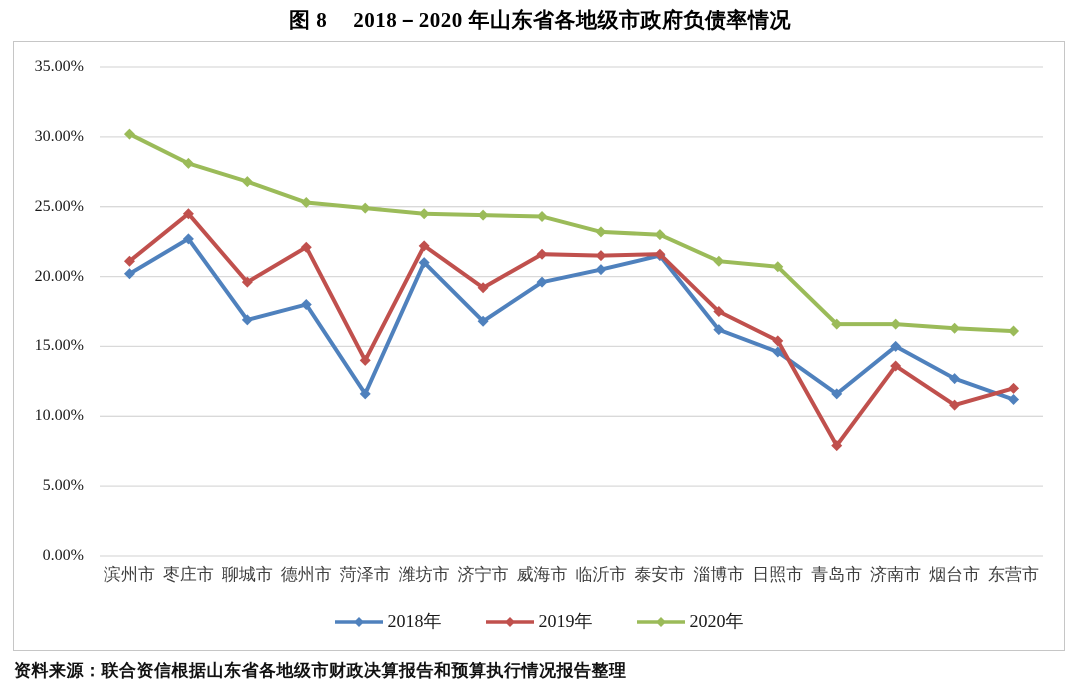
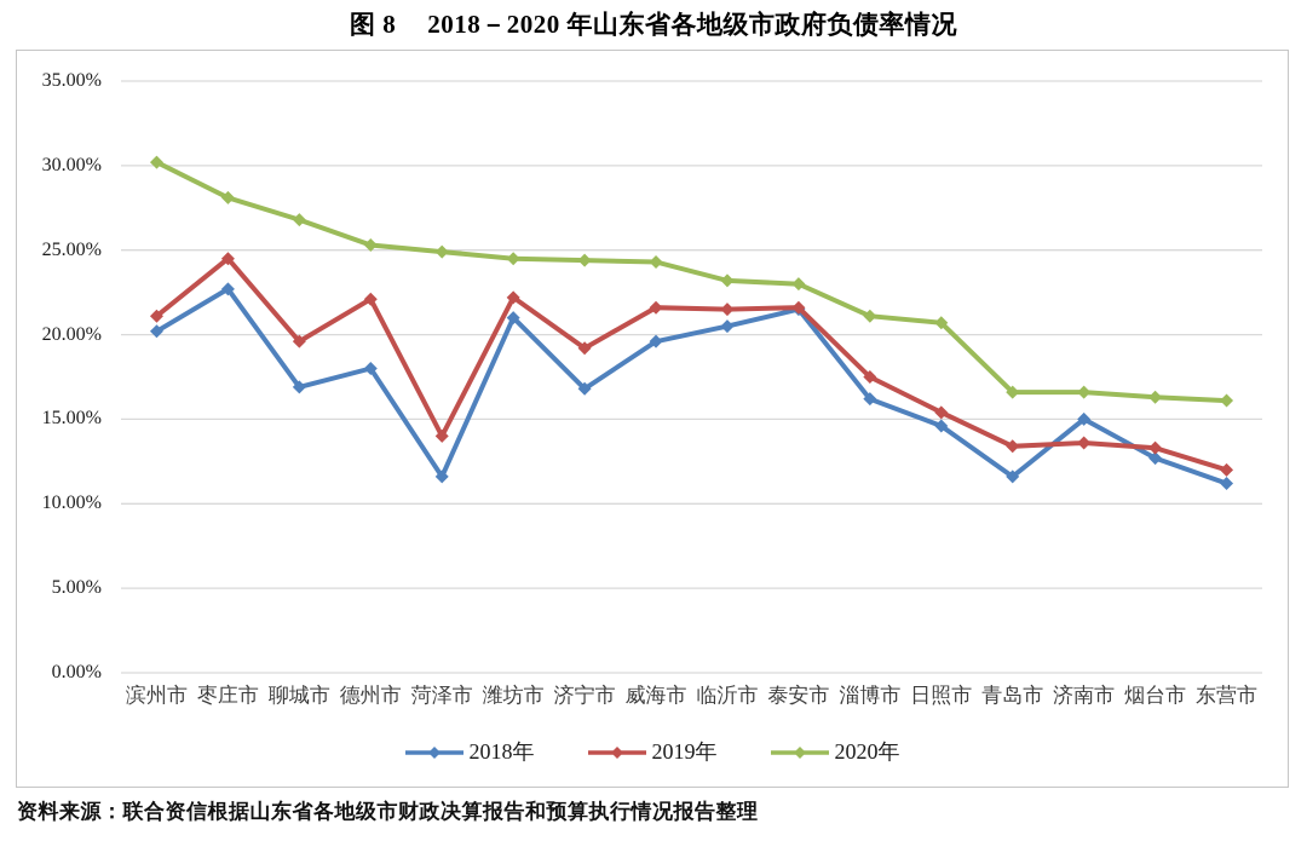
2019年/青岛市: 7.9% -> 13.4%
2019年/烟台市: 10.8% -> 13.3%
